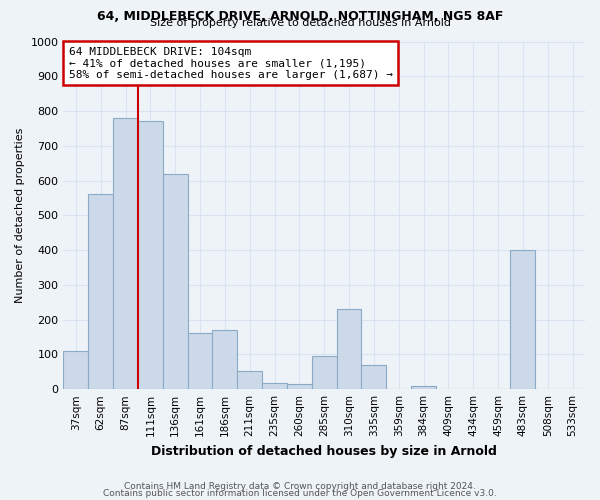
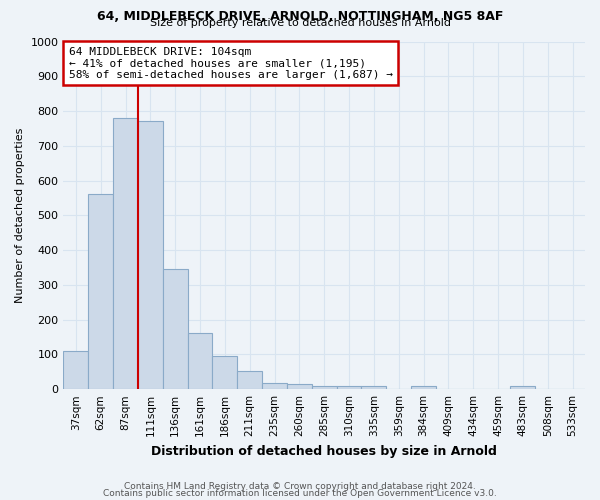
136sqm: 620 -> 345
186sqm: 170 -> 95
285sqm: 95 -> 8
310sqm: 230 -> 8
335sqm: 70 -> 8
483sqm: 400 -> 8
